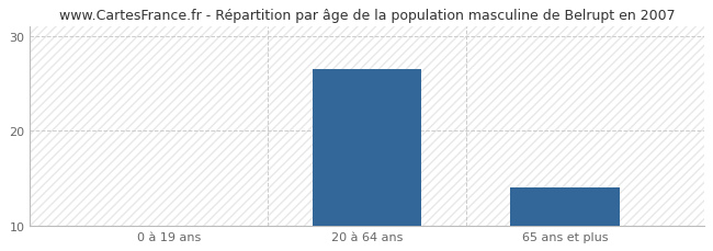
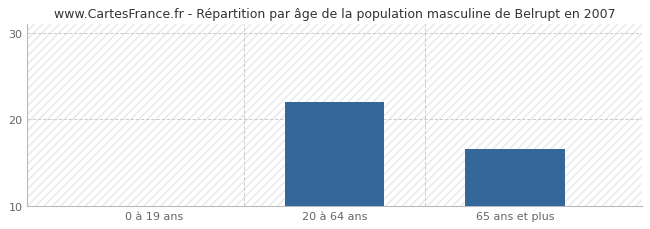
20 à 64 ans: 26.5 -> 22.0
65 ans et plus: 14.0 -> 16.6
